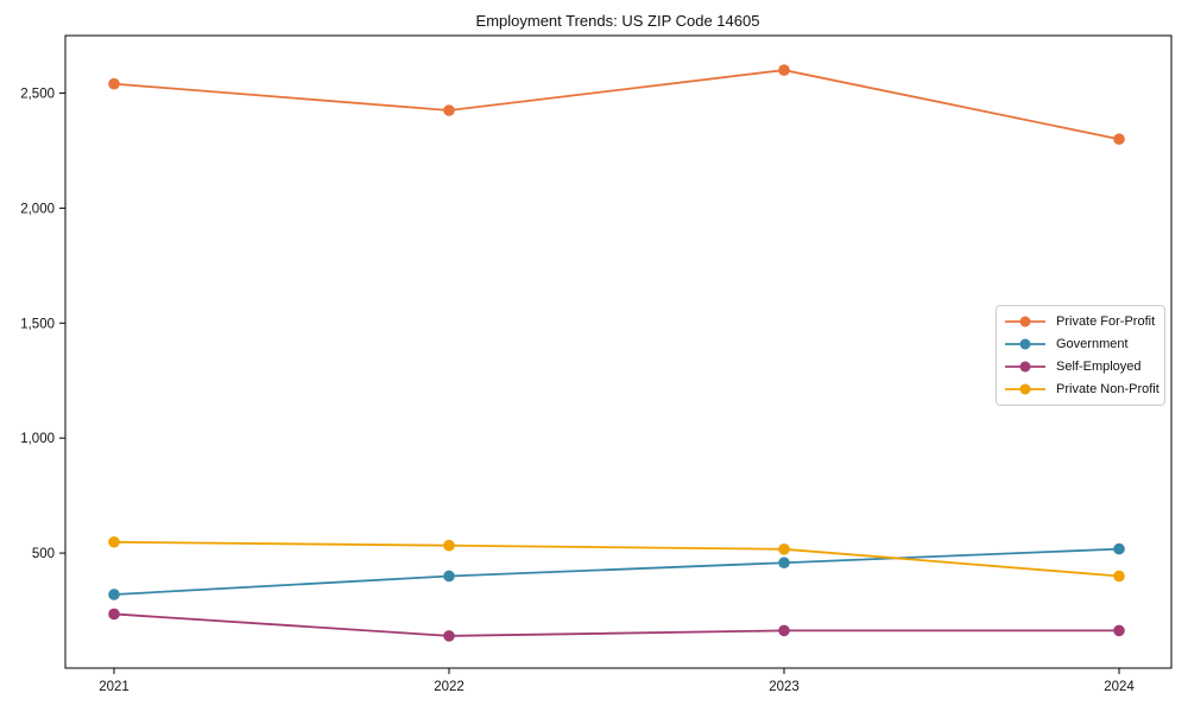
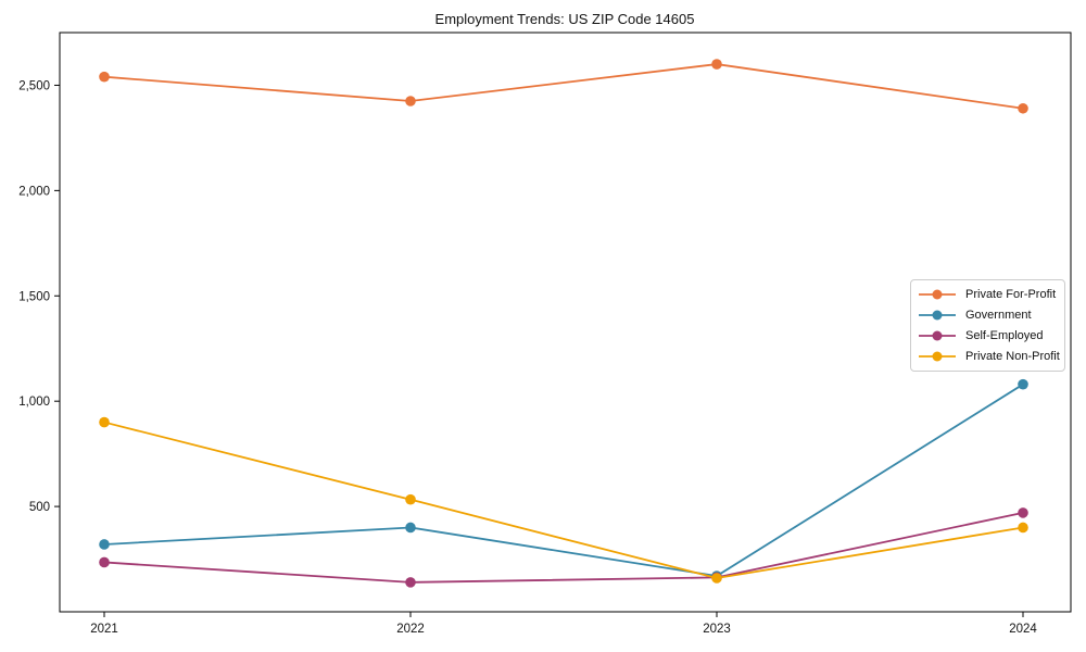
Private Non-Profit/2021: 550 -> 900
Government/2023: 460 -> 170
Private Non-Profit/2023: 520 -> 160
Private For-Profit/2024: 2300 -> 2390
Government/2024: 520 -> 1080
Self-Employed/2024: 160 -> 470
